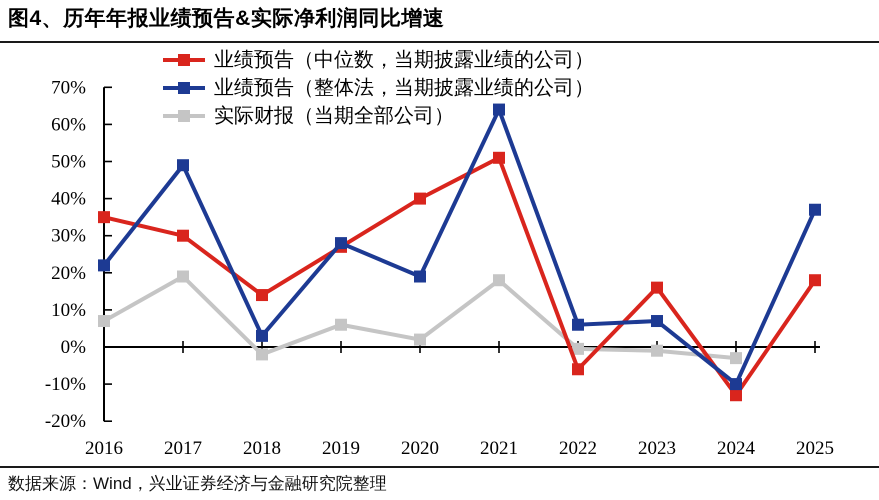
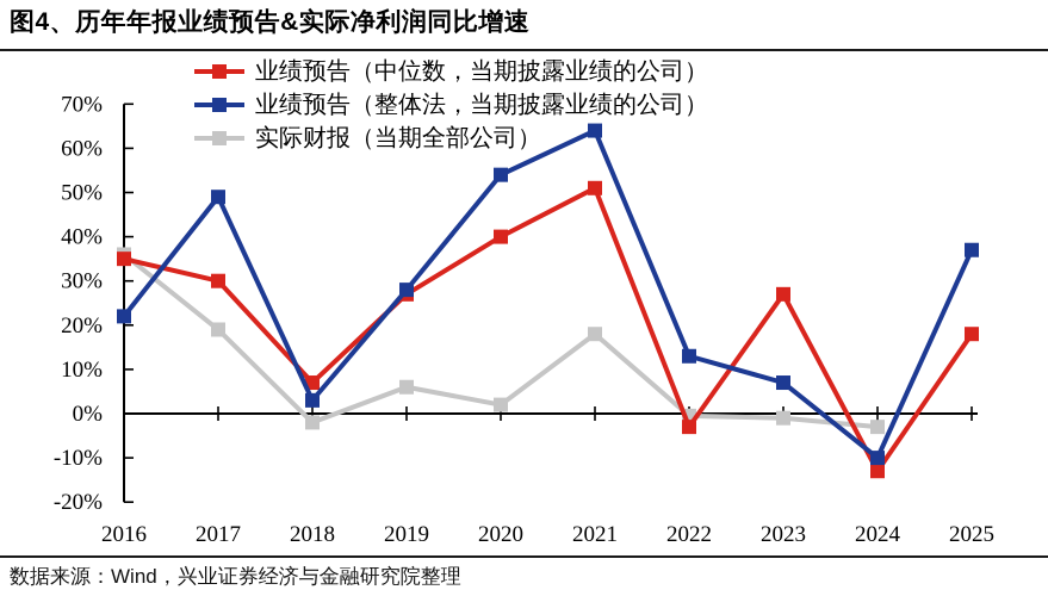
实际财报（当期全部公司）/2016: 7% -> 36%
业绩预告（中位数，当期披露业绩的公司）/2018: 14% -> 7%
业绩预告（整体法，当期披露业绩的公司）/2020: 19% -> 54%
业绩预告（中位数，当期披露业绩的公司）/2022: -6% -> -3%
业绩预告（整体法，当期披露业绩的公司）/2022: 6% -> 13%
业绩预告（中位数，当期披露业绩的公司）/2023: 16% -> 27%
